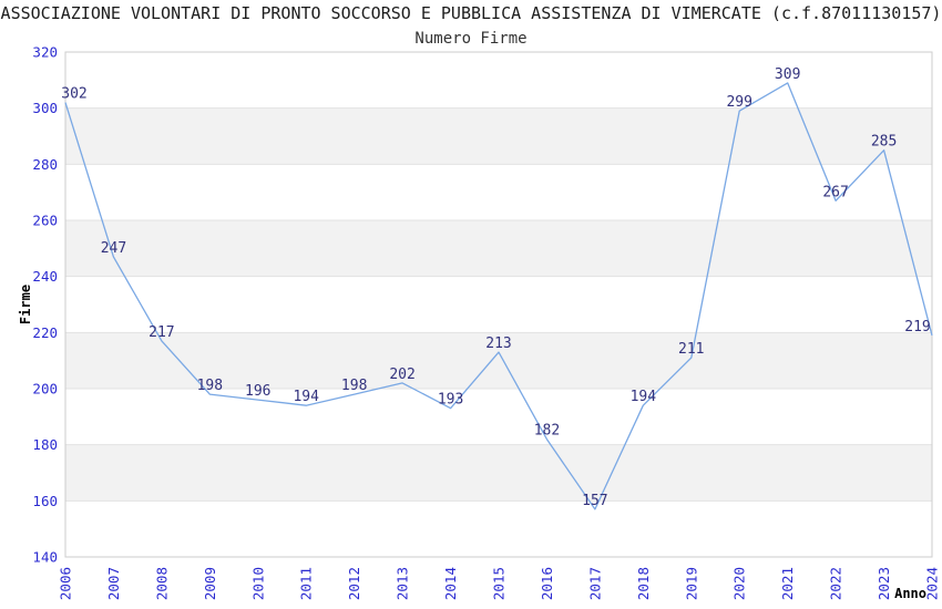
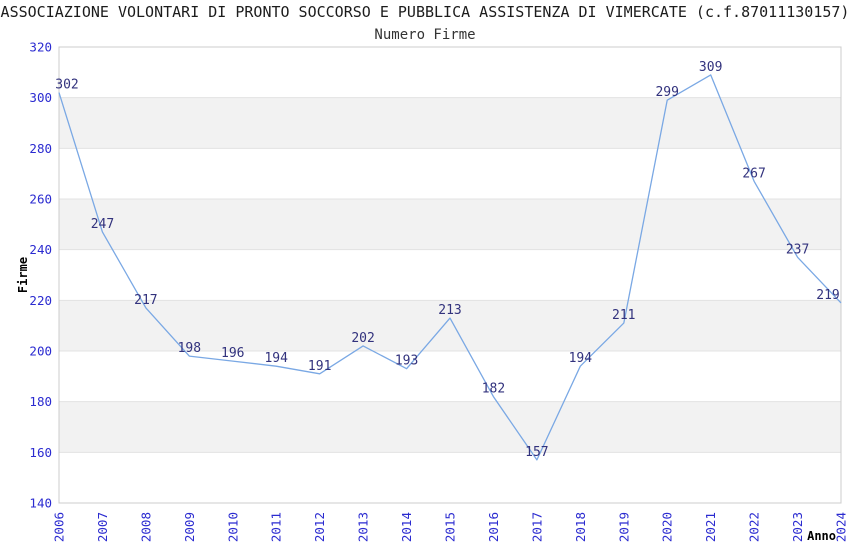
2012: 198 -> 191
2023: 285 -> 237
